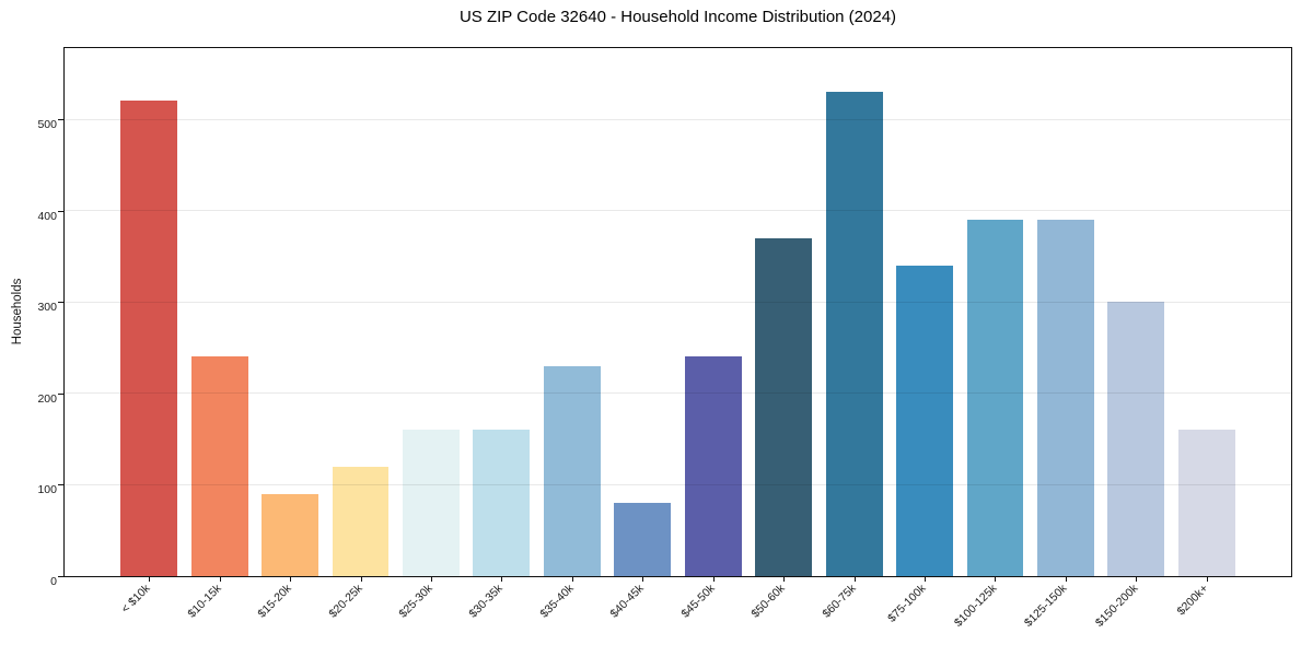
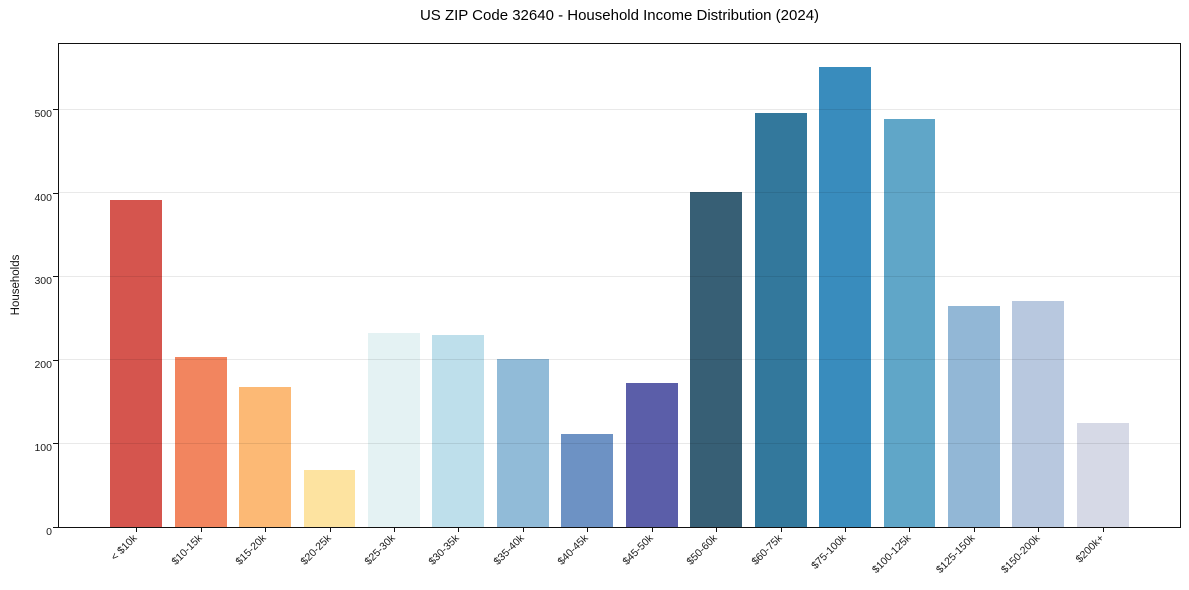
< $10k: 520 -> 390
$10-15k: 240 -> 200
$15-20k: 90 -> 170
$20-25k: 120 -> 70
$25-30k: 160 -> 230
$30-35k: 160 -> 230
$35-40k: 230 -> 200
$40-45k: 80 -> 110
$45-50k: 240 -> 170
$50-60k: 370 -> 400
$60-75k: 530 -> 500
$75-100k: 340 -> 550
$100-125k: 390 -> 490
$125-150k: 390 -> 260
$150-200k: 300 -> 270
$200k+: 160 -> 120
